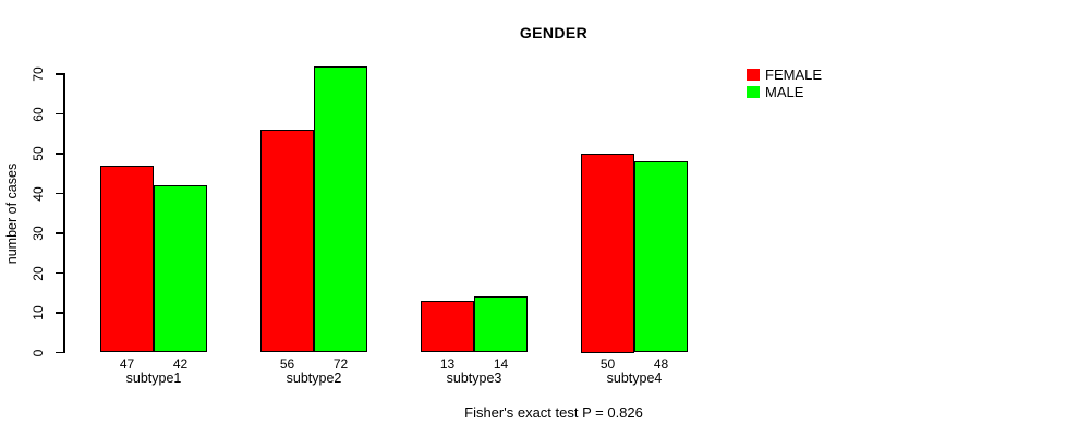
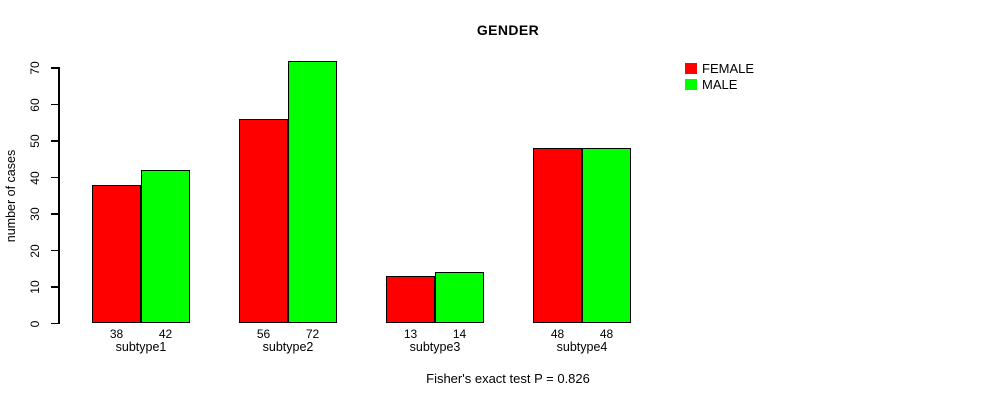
FEMALE/subtype1: 47 -> 38
FEMALE/subtype4: 50 -> 48
